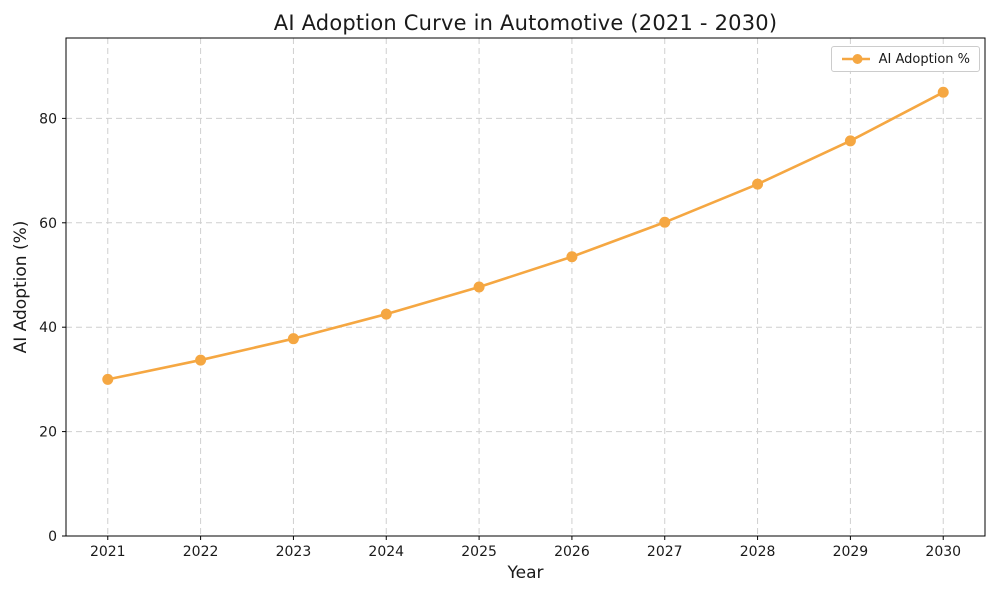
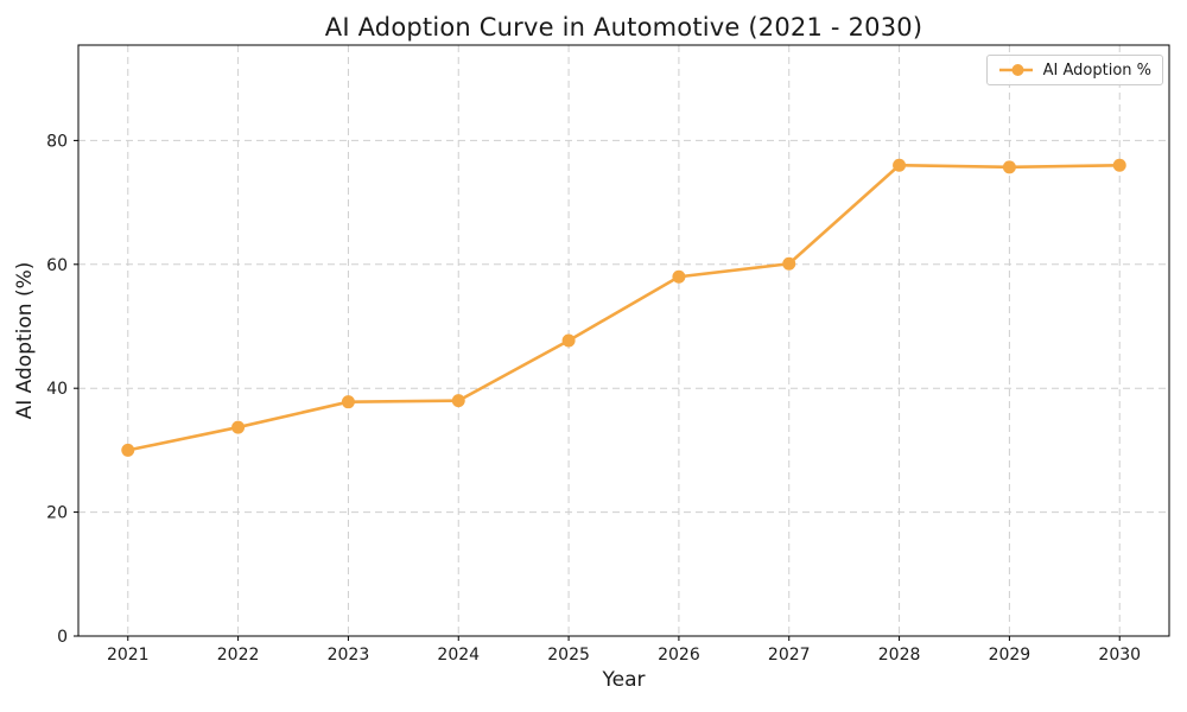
2024: 42 -> 38
2026: 54 -> 58
2028: 67 -> 76
2030: 85 -> 76
